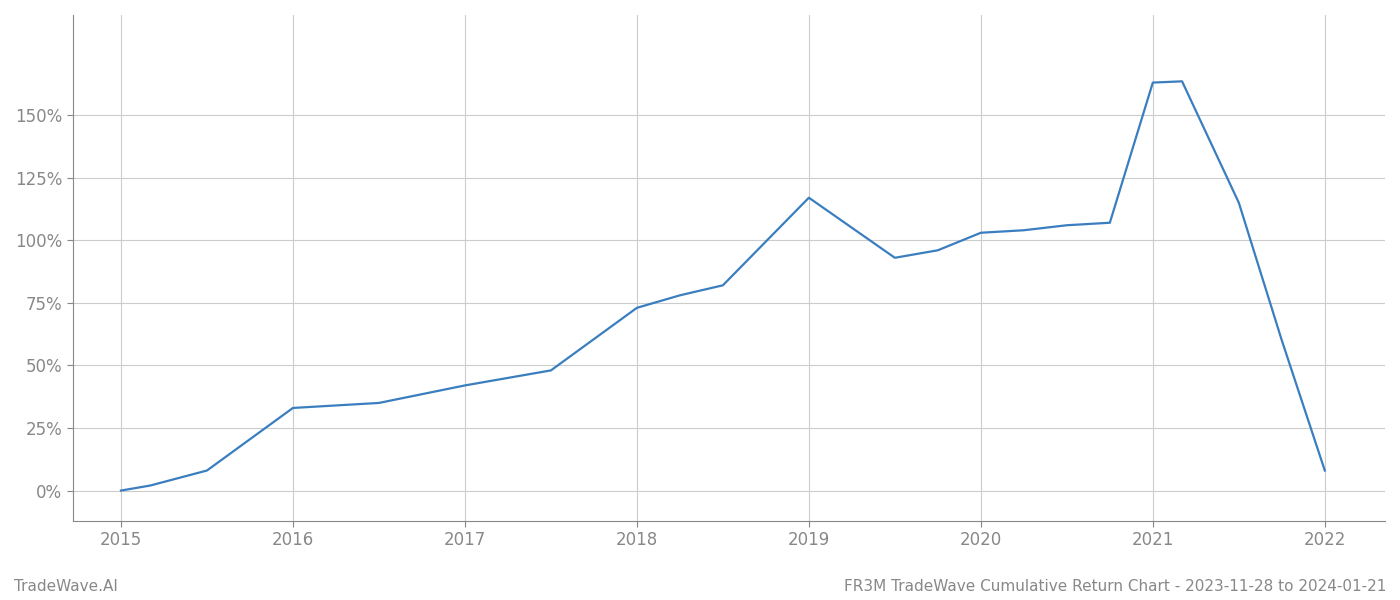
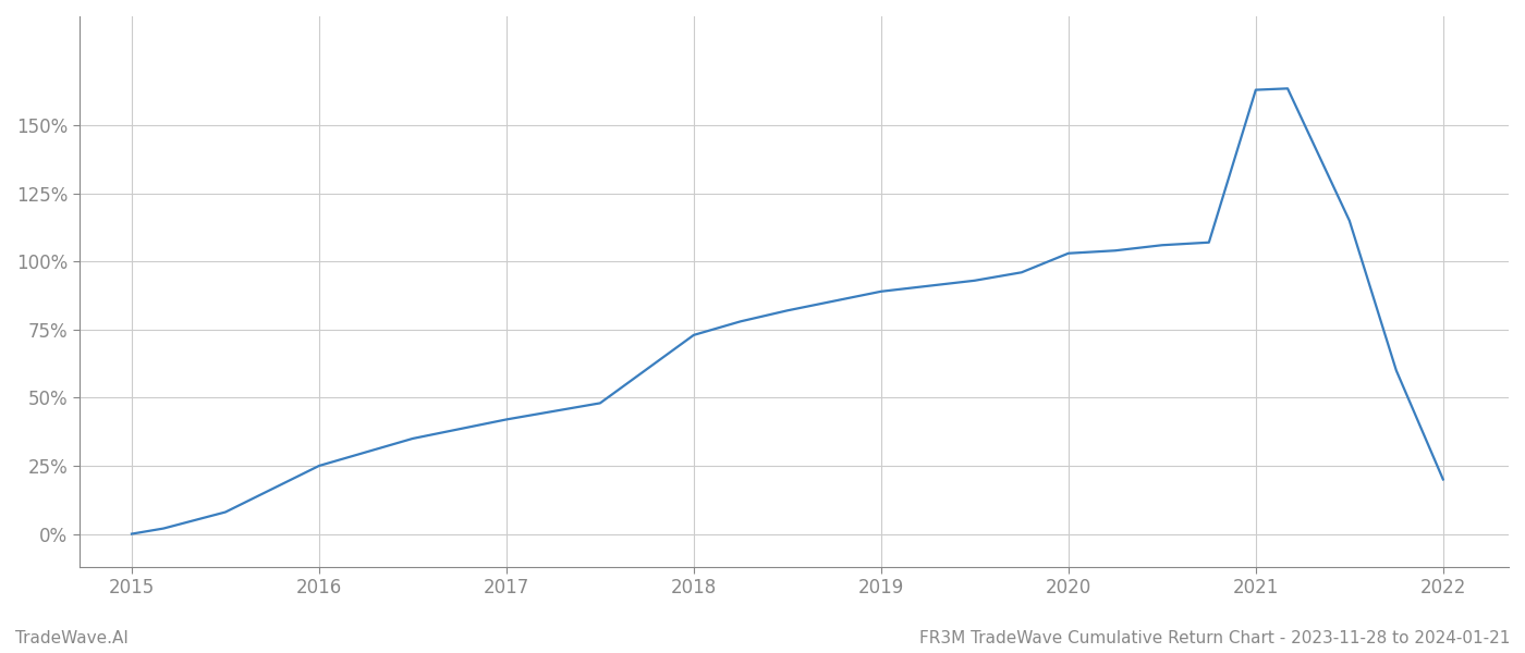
2016: 33.0% -> 25.0%
2019: 117.0% -> 89.0%
2022: 8.0% -> 20.0%
